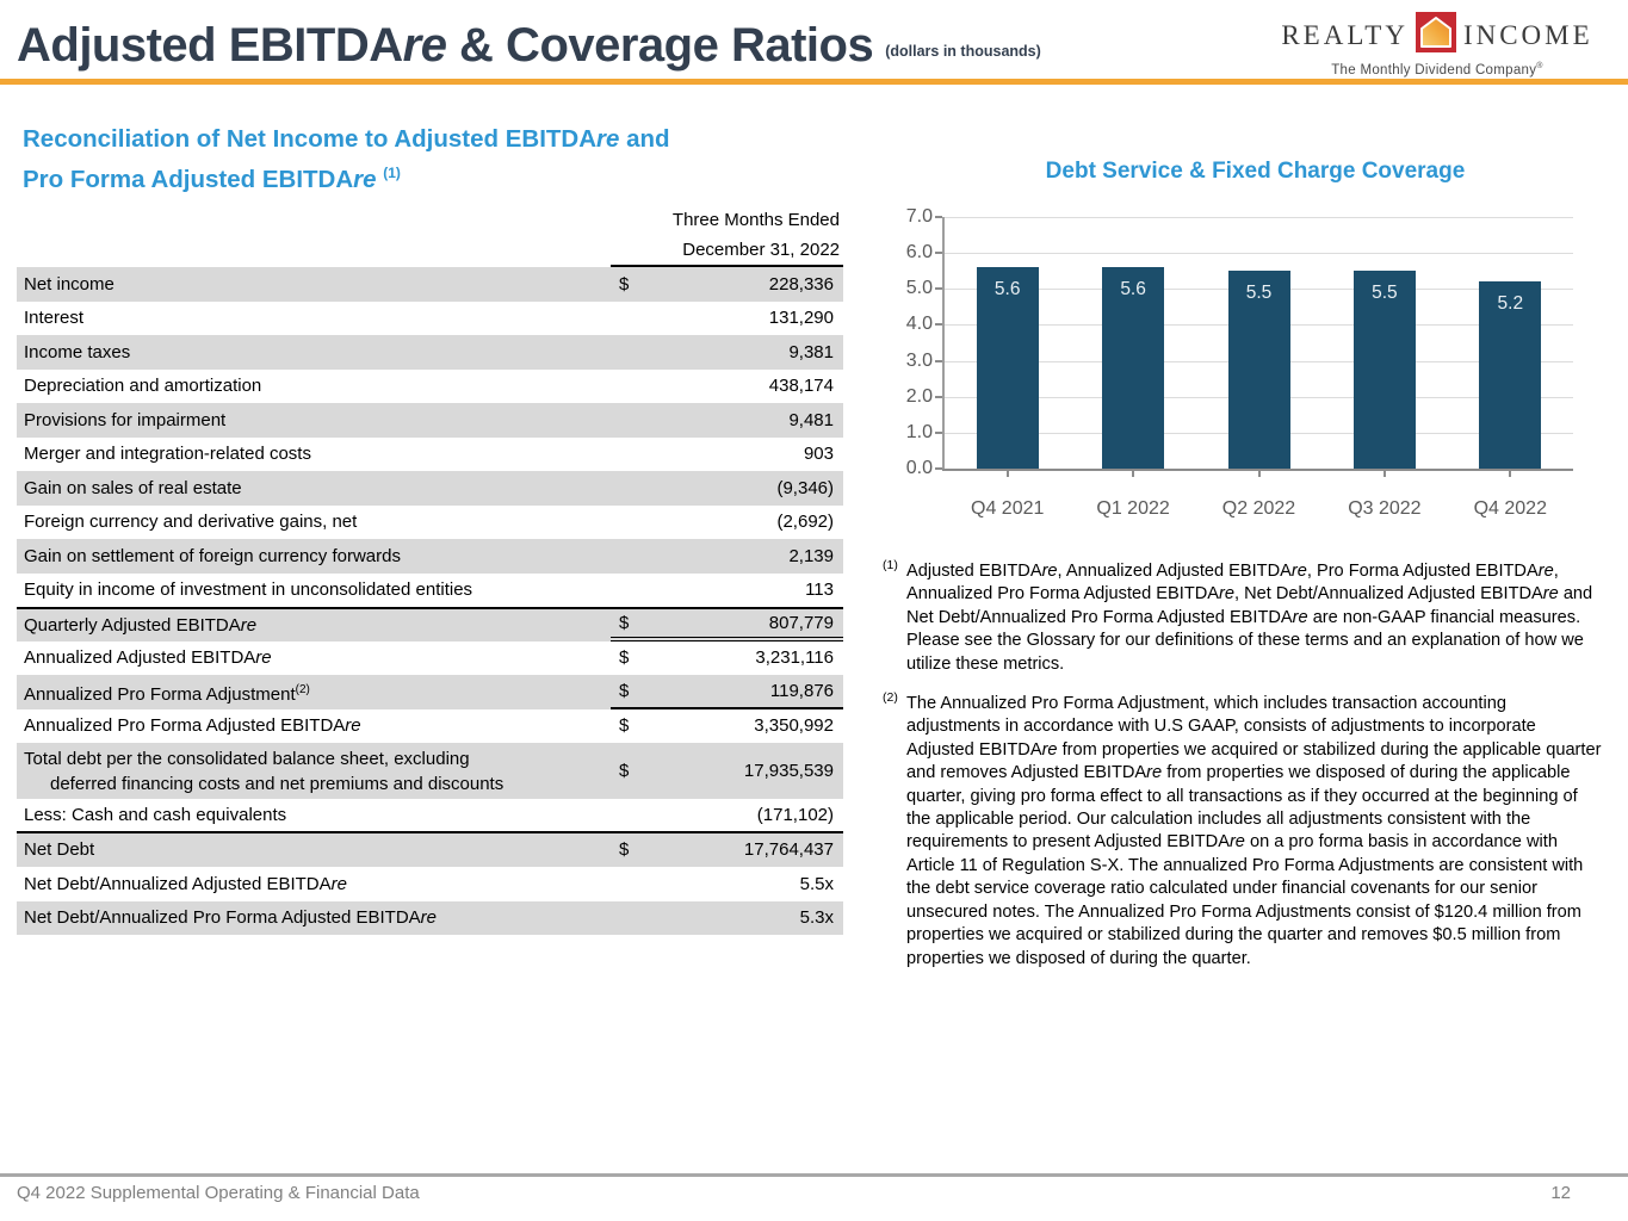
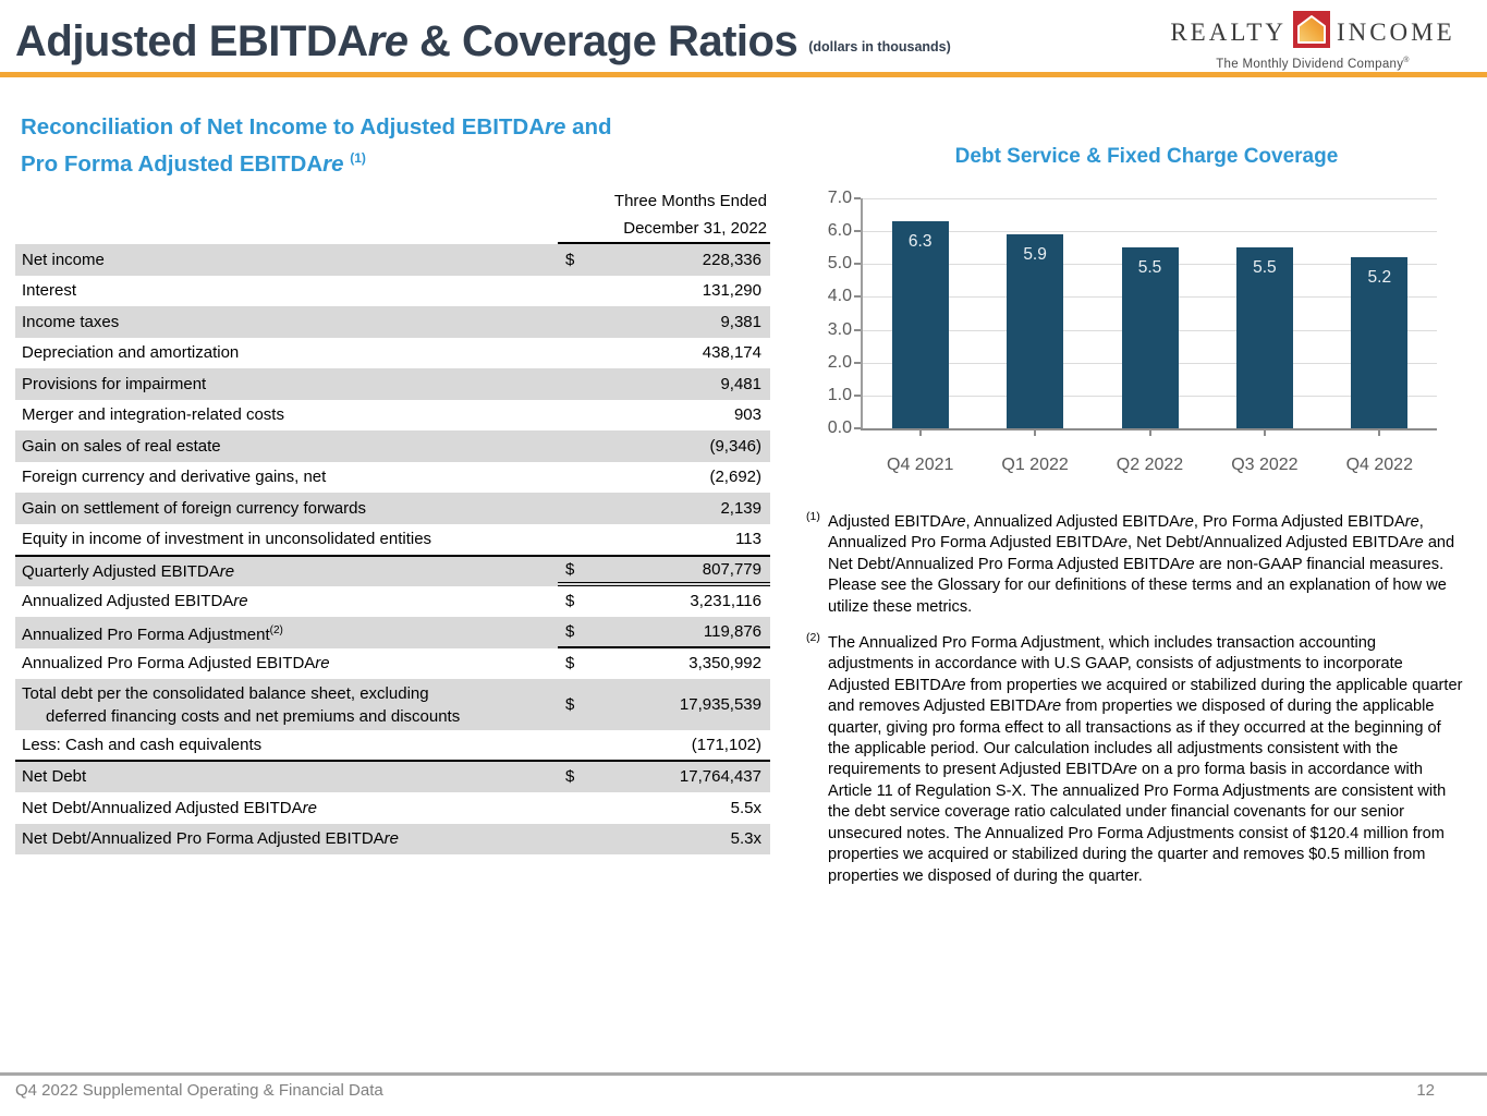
Q4 2021: 5.6 -> 6.3
Q1 2022: 5.6 -> 5.9
